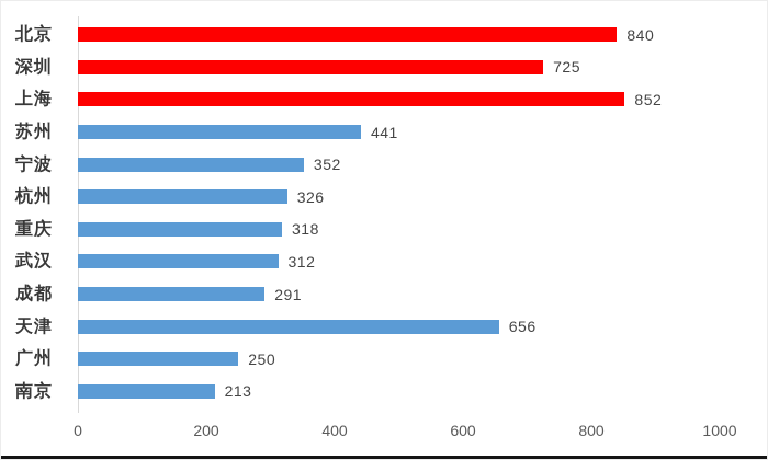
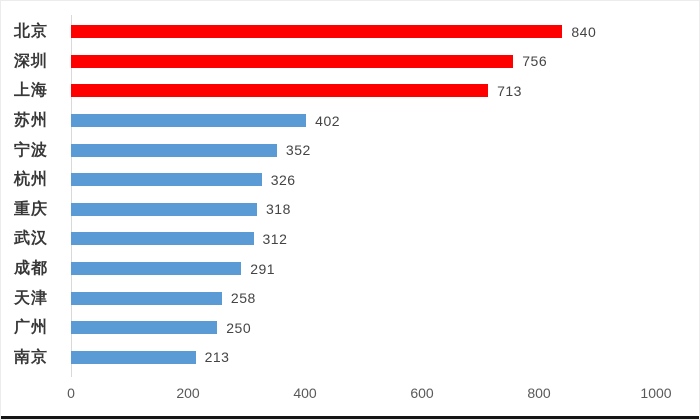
深圳: 725 -> 756
上海: 852 -> 713
苏州: 441 -> 402
天津: 656 -> 258
